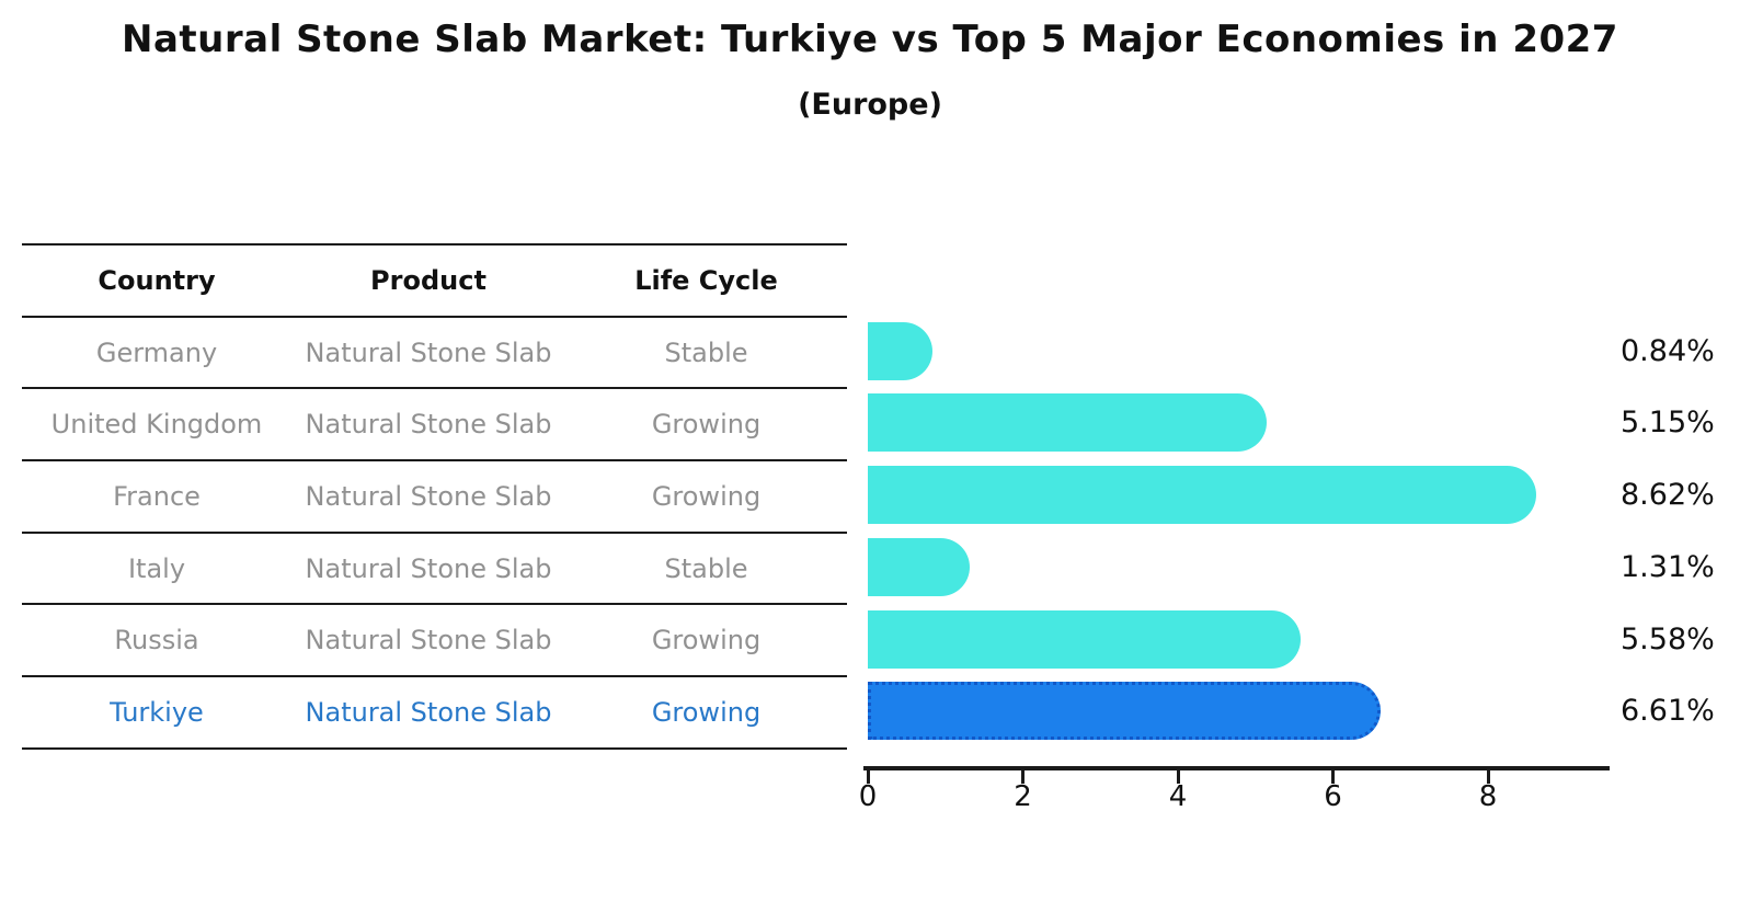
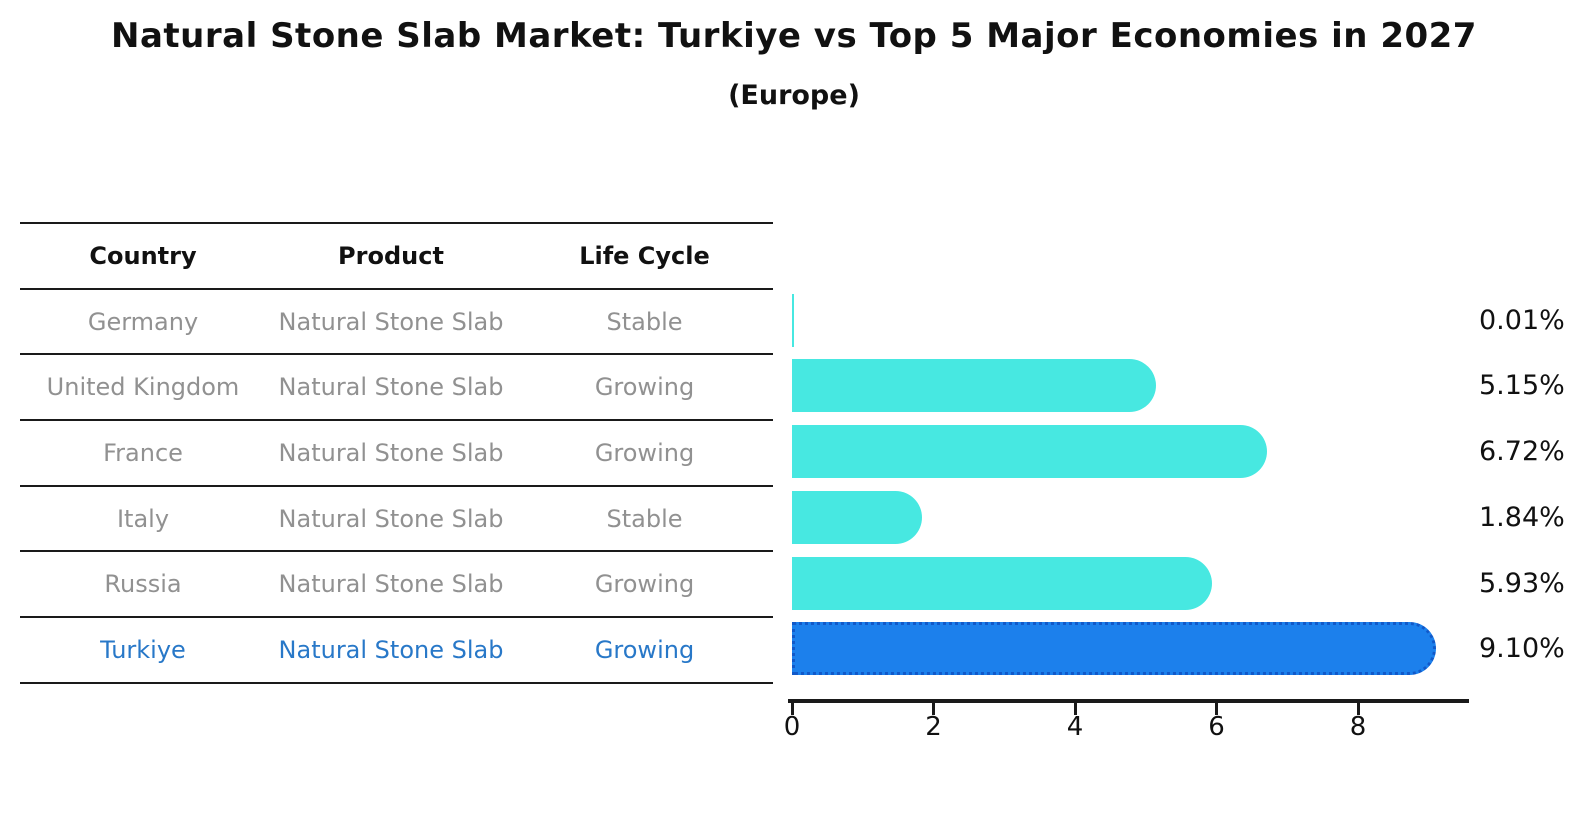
Germany: 0.84% -> 0.01%
France: 8.62% -> 6.72%
Italy: 1.31% -> 1.84%
Russia: 5.58% -> 5.93%
Turkiye: 6.61% -> 9.10%
